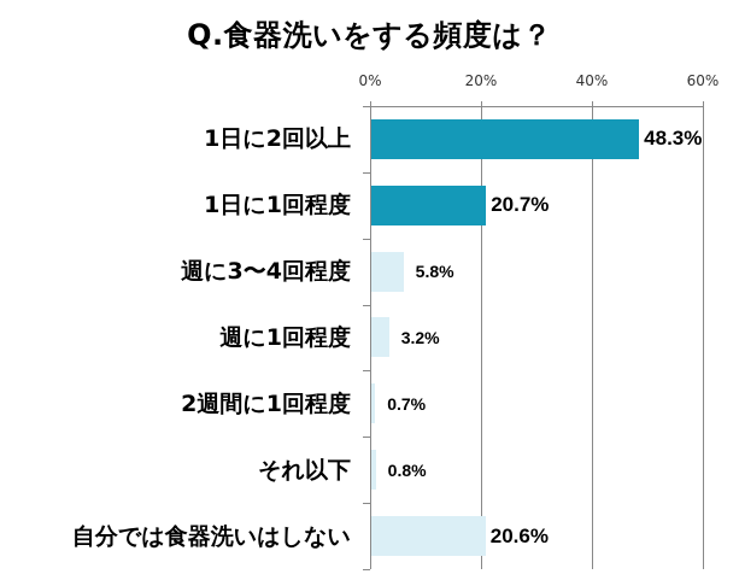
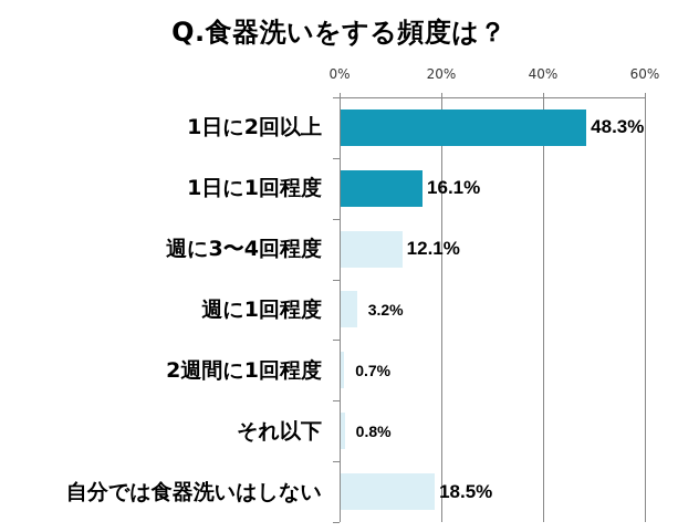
1日に1回程度: 20.7% -> 16.1%
週に3〜4回程度: 5.8% -> 12.1%
自分では食器洗いはしない: 20.6% -> 18.5%
